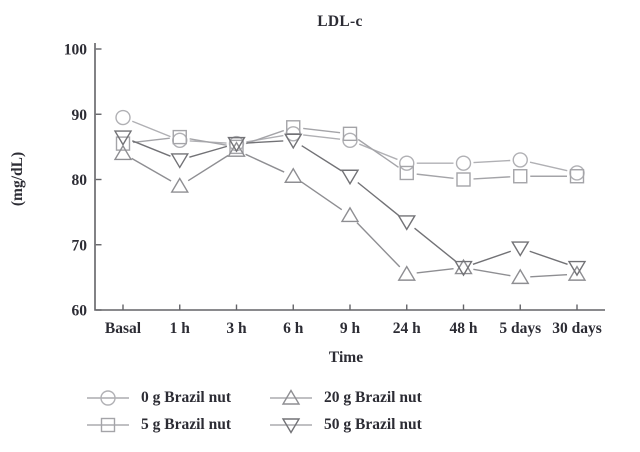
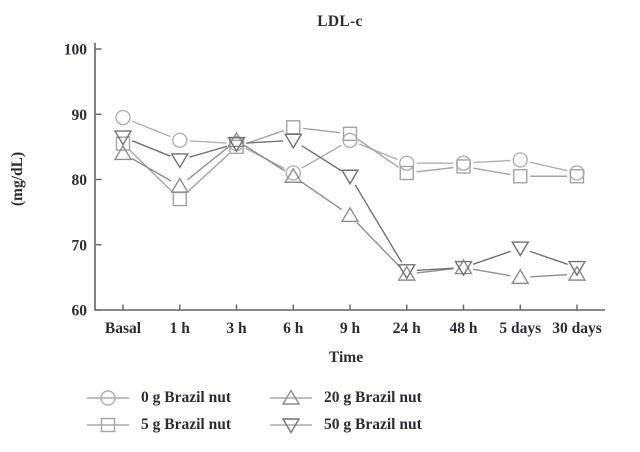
5 g Brazil nut/1 h: 86 -> 77
20 g Brazil nut/3 h: 84 -> 86
0 g Brazil nut/6 h: 87 -> 81
50 g Brazil nut/24 h: 74 -> 66
5 g Brazil nut/48 h: 80 -> 82
